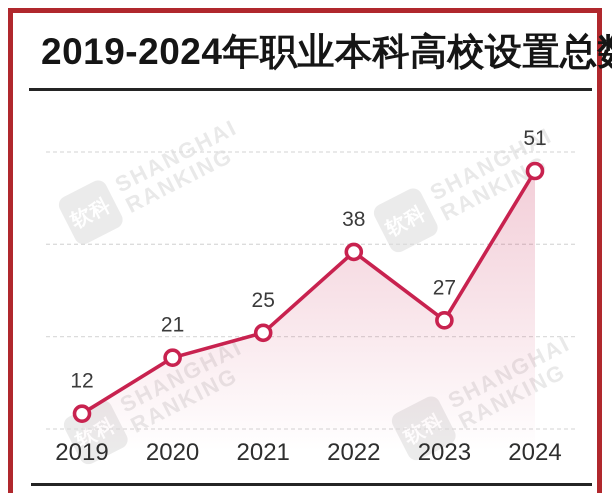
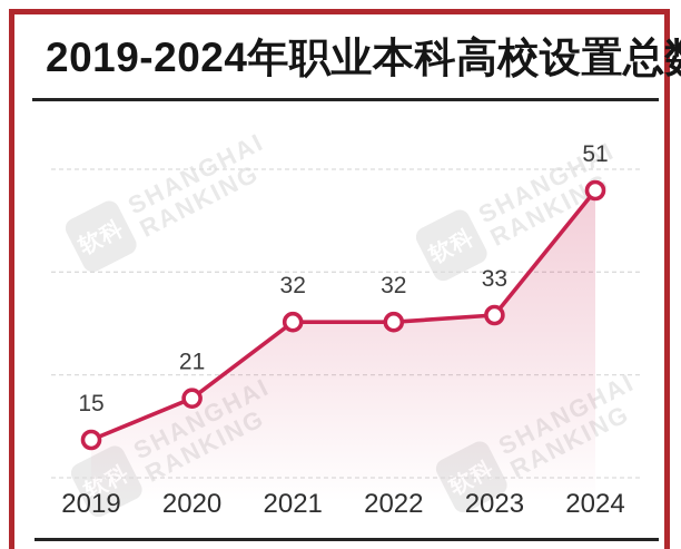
2019: 12 -> 15
2021: 25 -> 32
2022: 38 -> 32
2023: 27 -> 33
